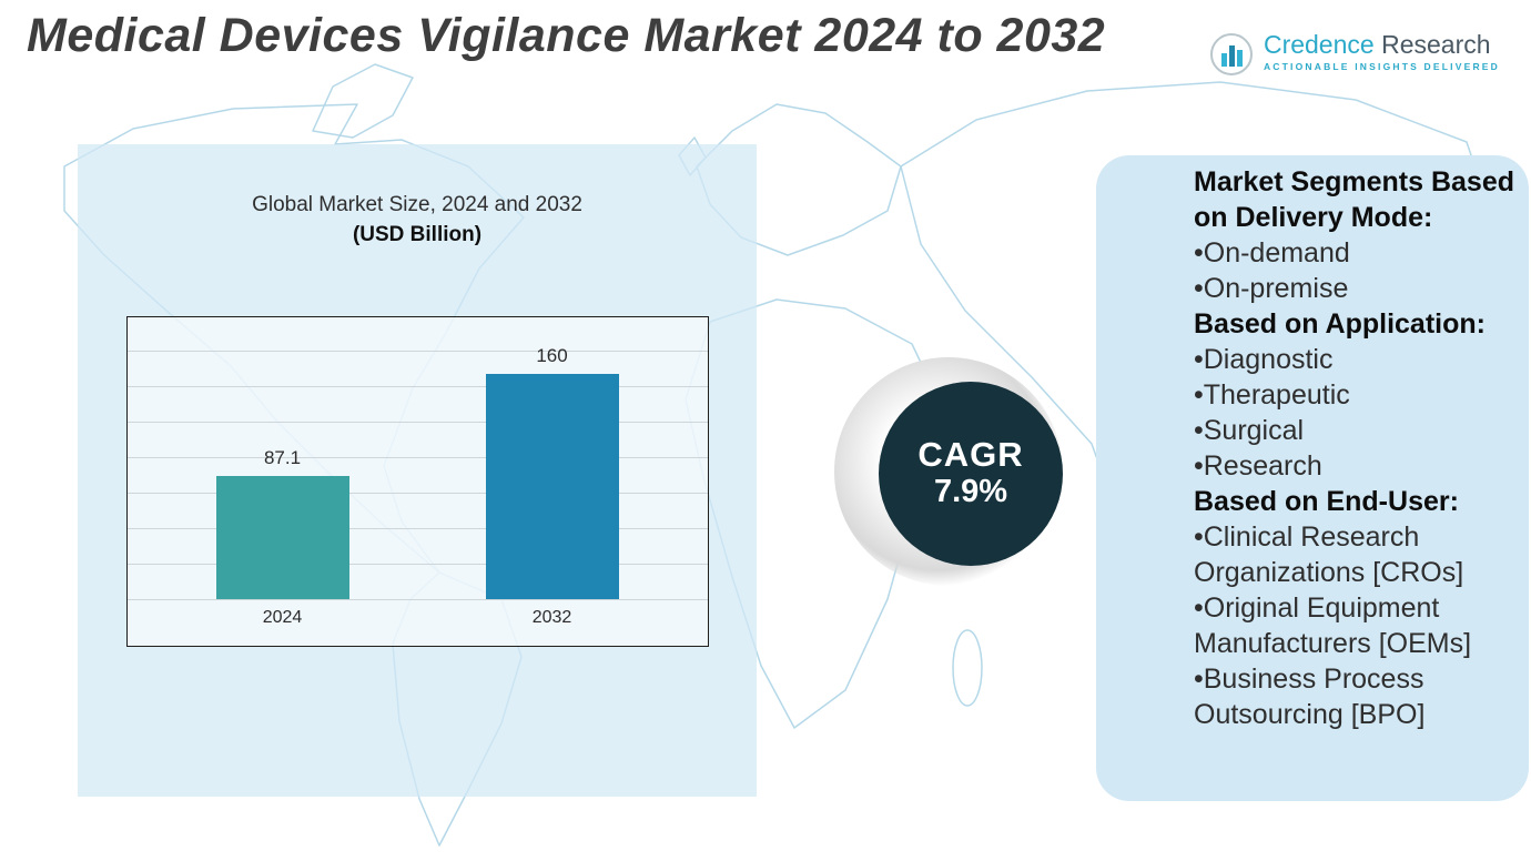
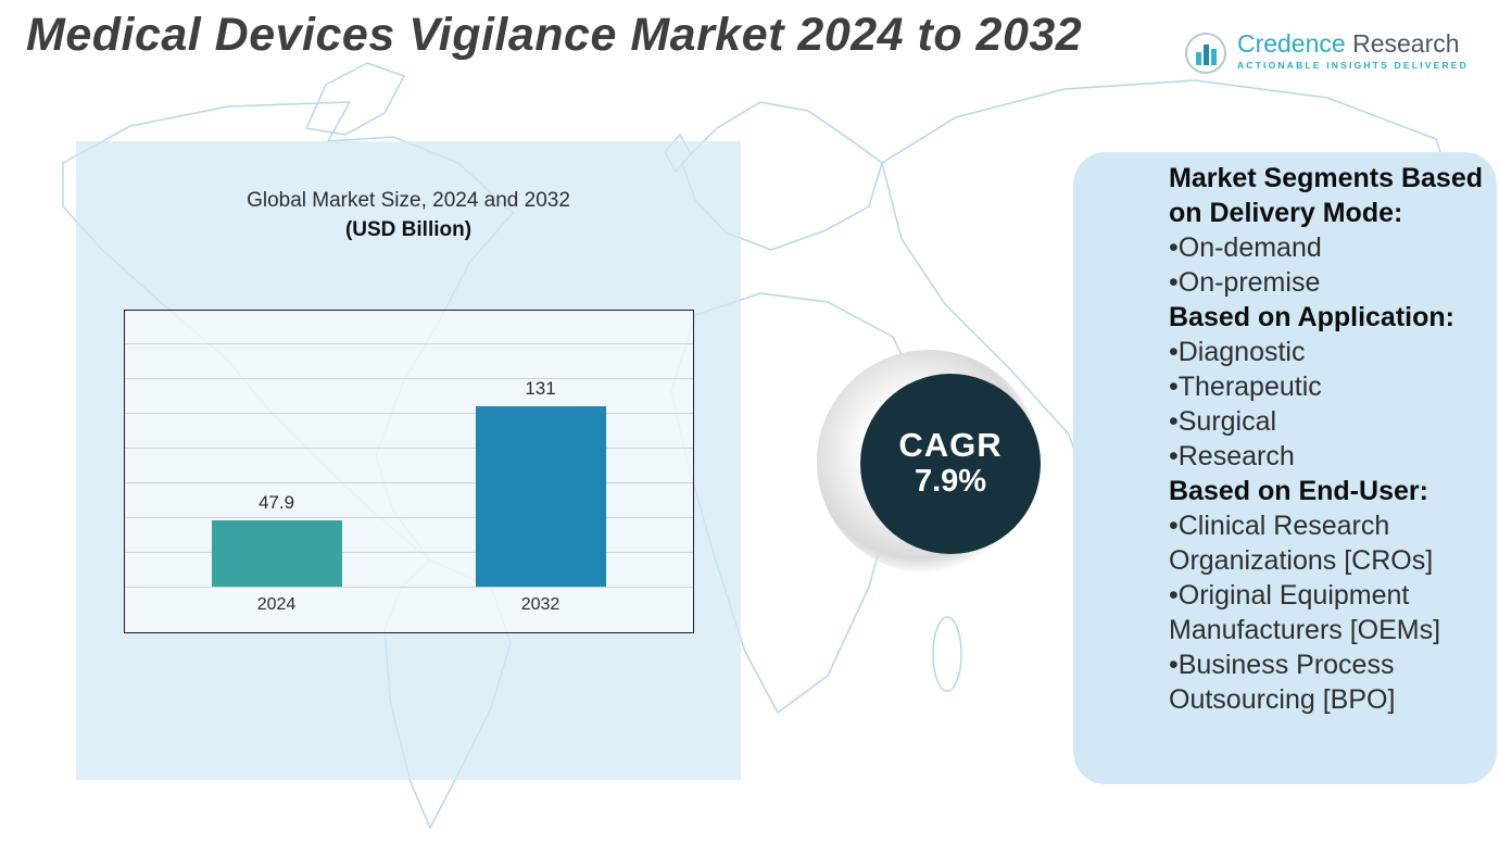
2024: 87.1 -> 47.9
2032: 160 -> 131
